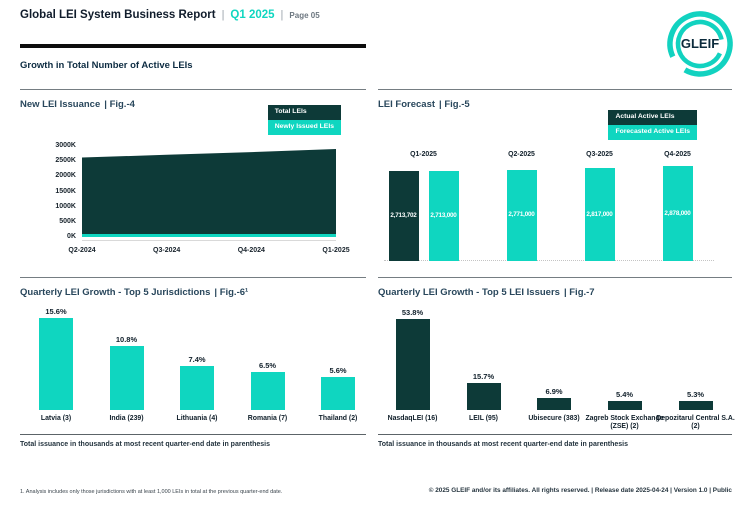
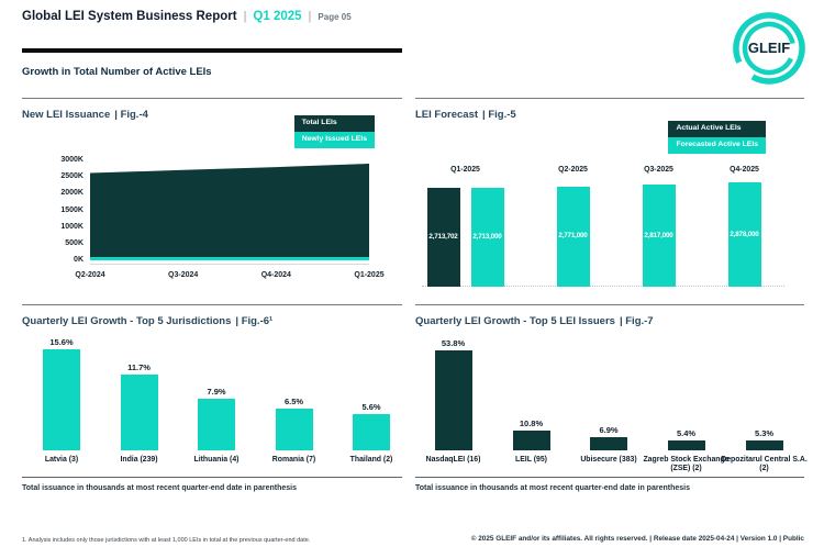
Quarterly LEI Growth - Top 5 Jurisdictions/India (239): 10.8% -> 11.7%
Quarterly LEI Growth - Top 5 Jurisdictions/Lithuania (4): 7.4% -> 7.9%
Quarterly LEI Growth - Top 5 LEI Issuers/LEIL (95): 15.7% -> 10.8%
